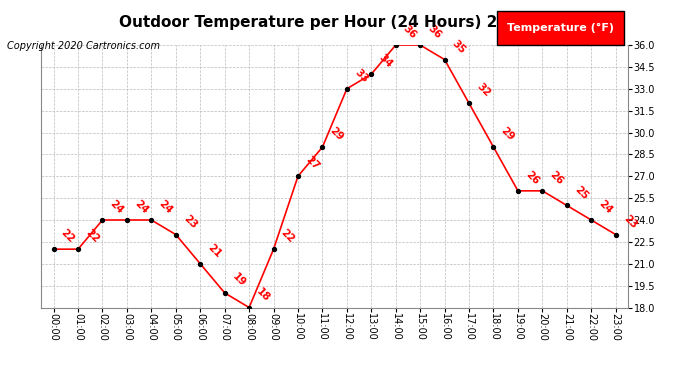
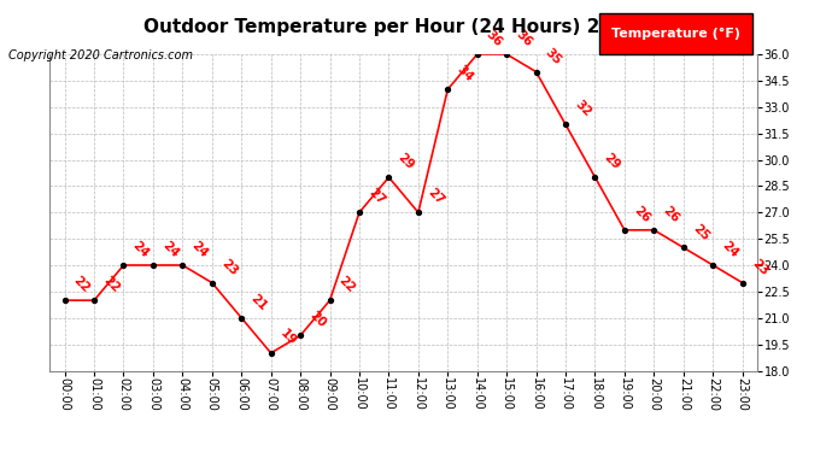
08:00: 18 -> 20
12:00: 33 -> 27
